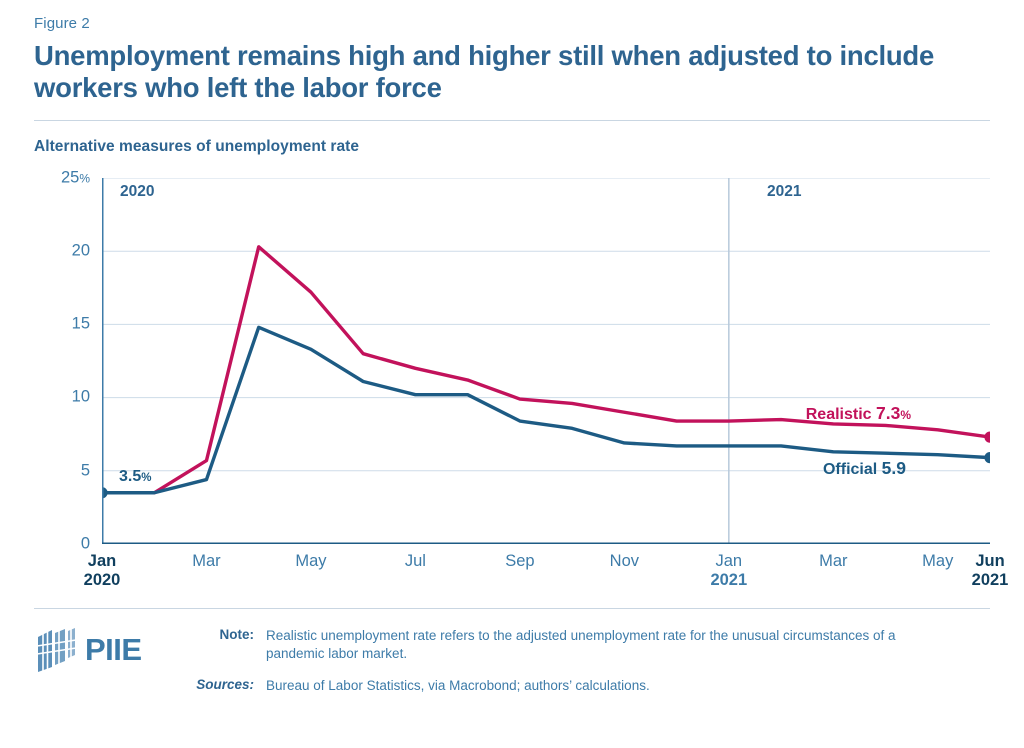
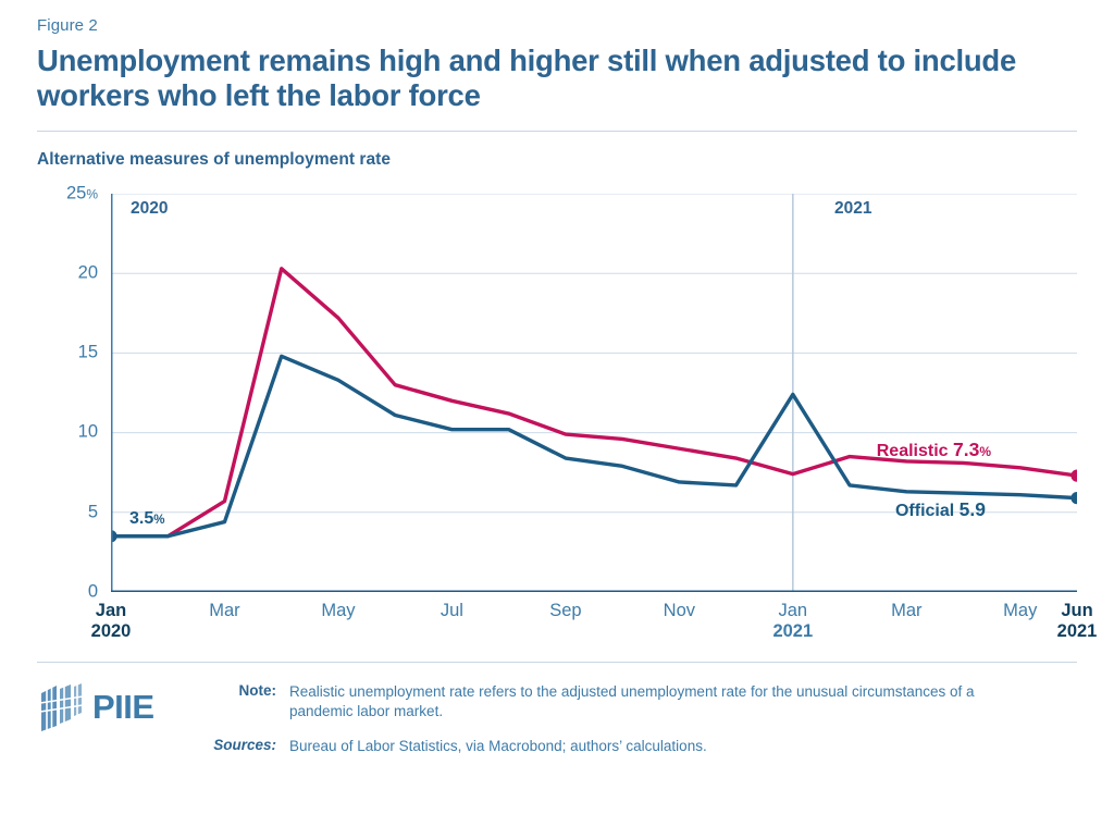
Realistic/Jan 2021: 8.4 -> 7.4
Official/Jan 2021: 6.7 -> 12.4
